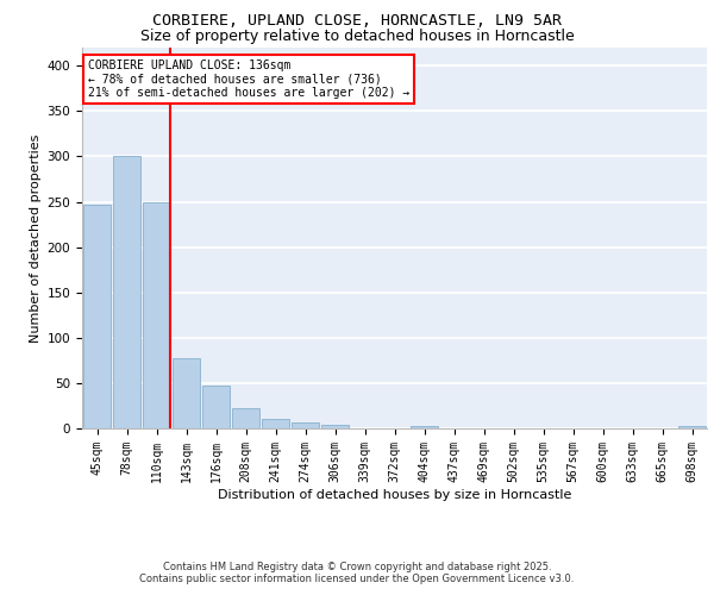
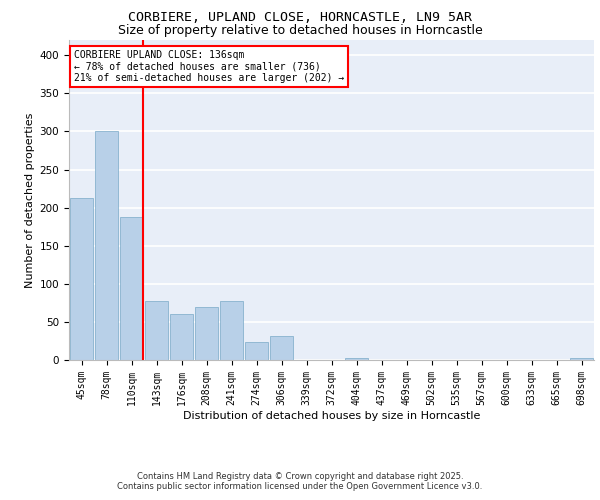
45sqm: 247 -> 212
110sqm: 250 -> 188
176sqm: 47 -> 60
208sqm: 22 -> 70
241sqm: 10 -> 78
274sqm: 7 -> 24
306sqm: 4 -> 32
